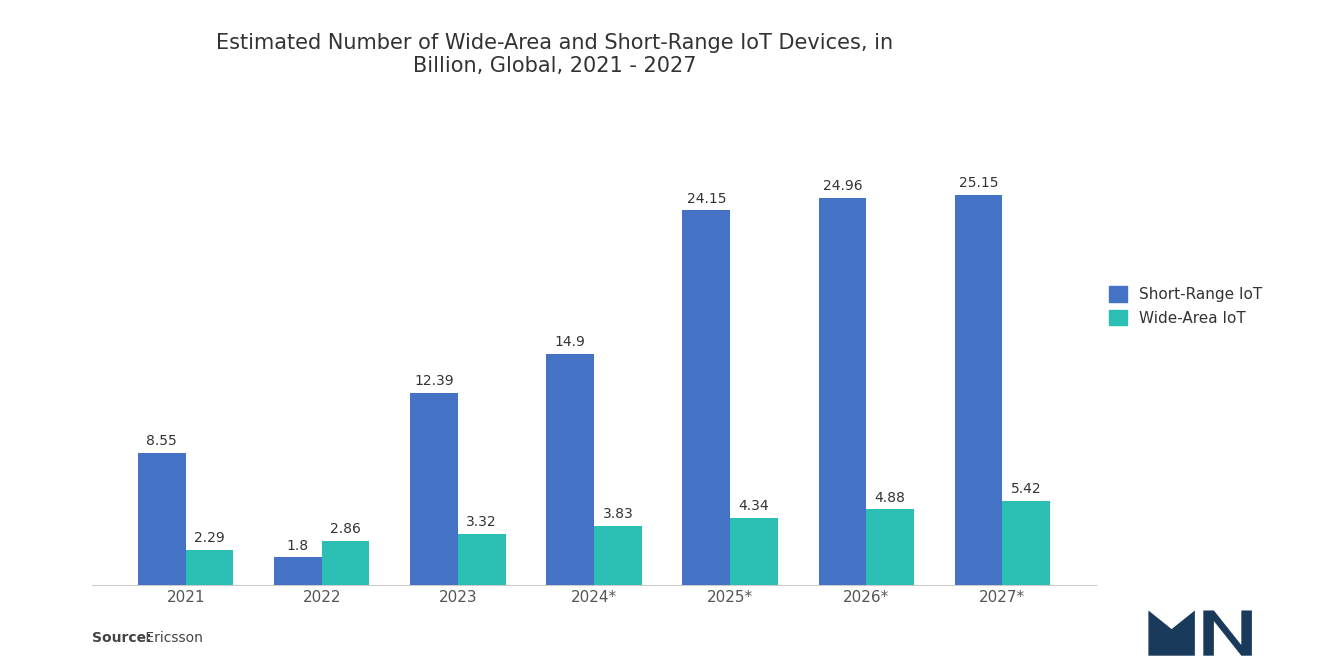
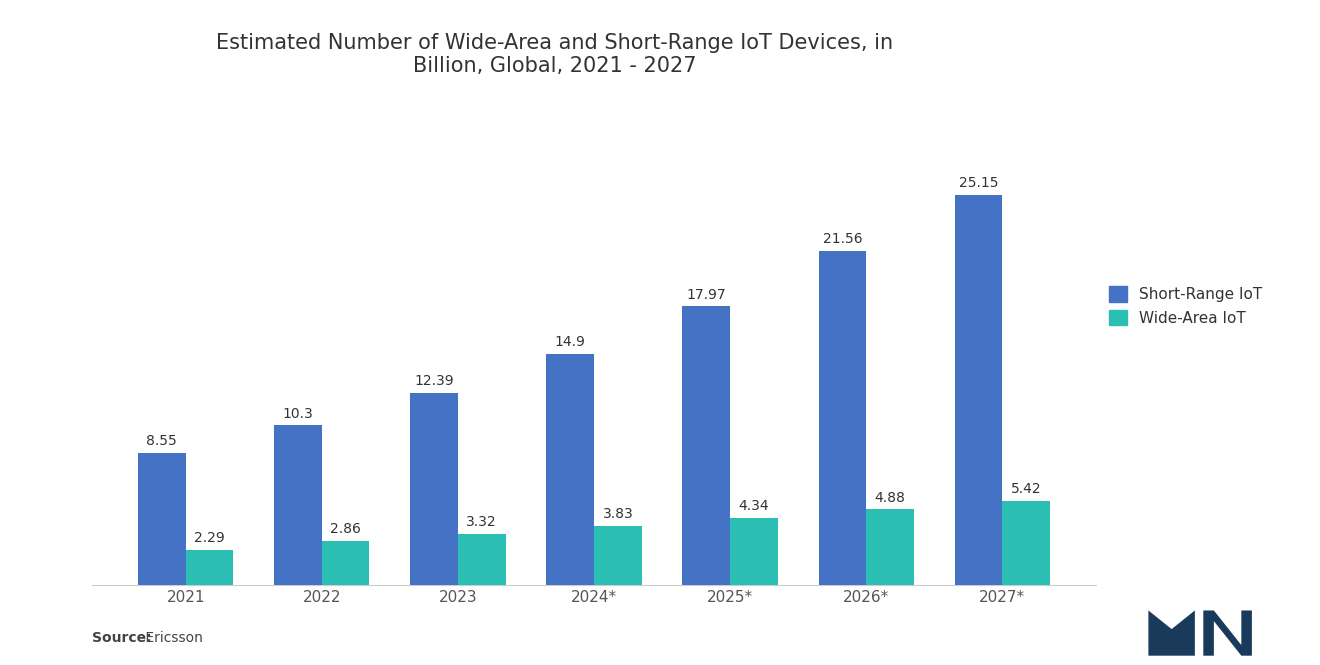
Short-Range IoT/2022: 1.8 -> 10.3
Short-Range IoT/2025*: 24.15 -> 17.97
Short-Range IoT/2026*: 24.96 -> 21.56
